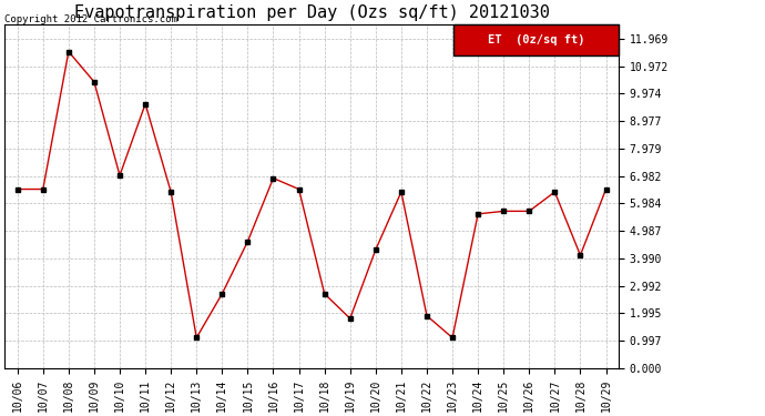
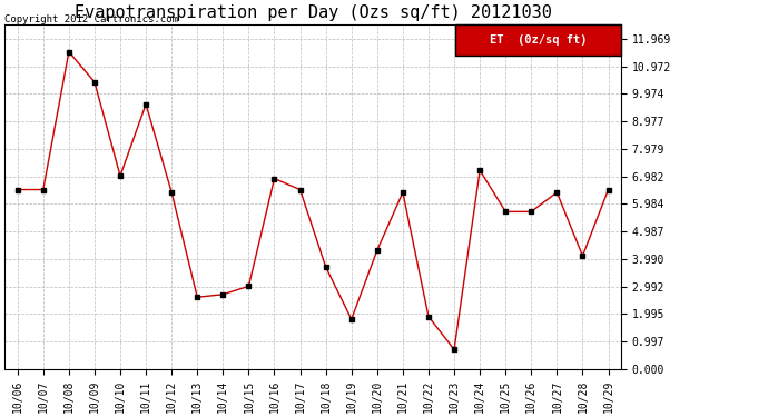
10/13: 1.1 -> 2.6
10/15: 4.6 -> 3.0
10/18: 2.7 -> 3.7
10/23: 1.1 -> 0.7
10/24: 5.6 -> 7.2
